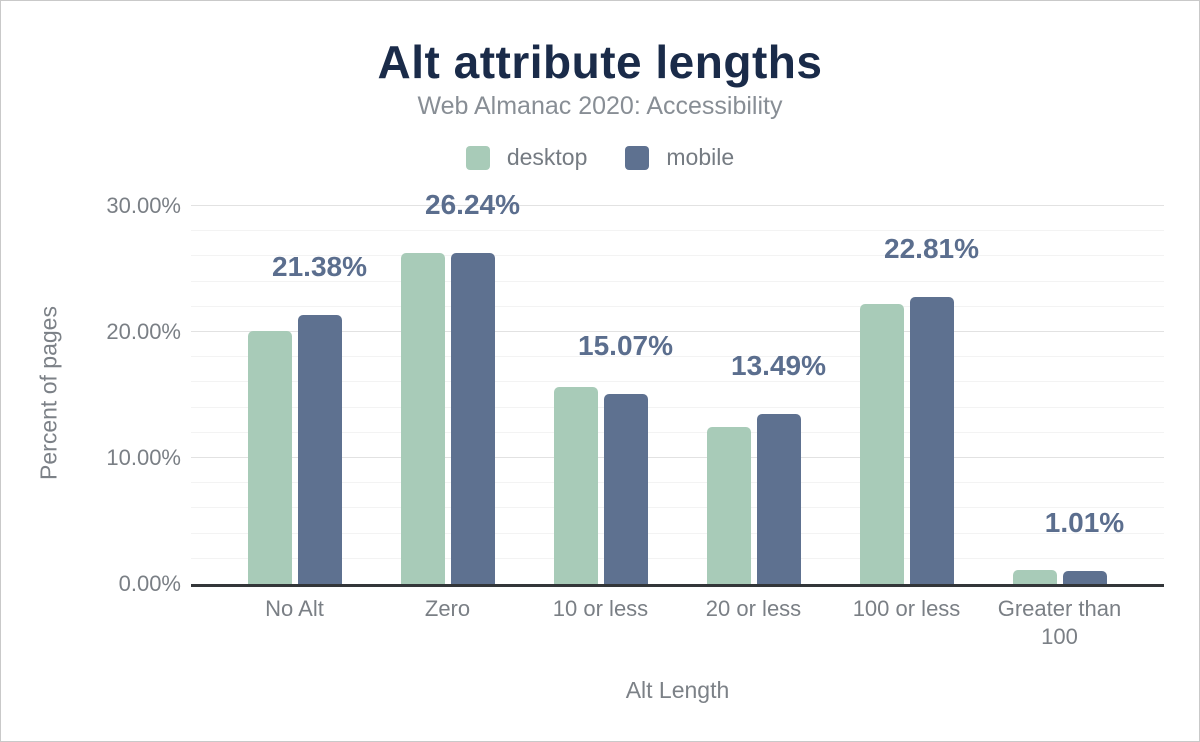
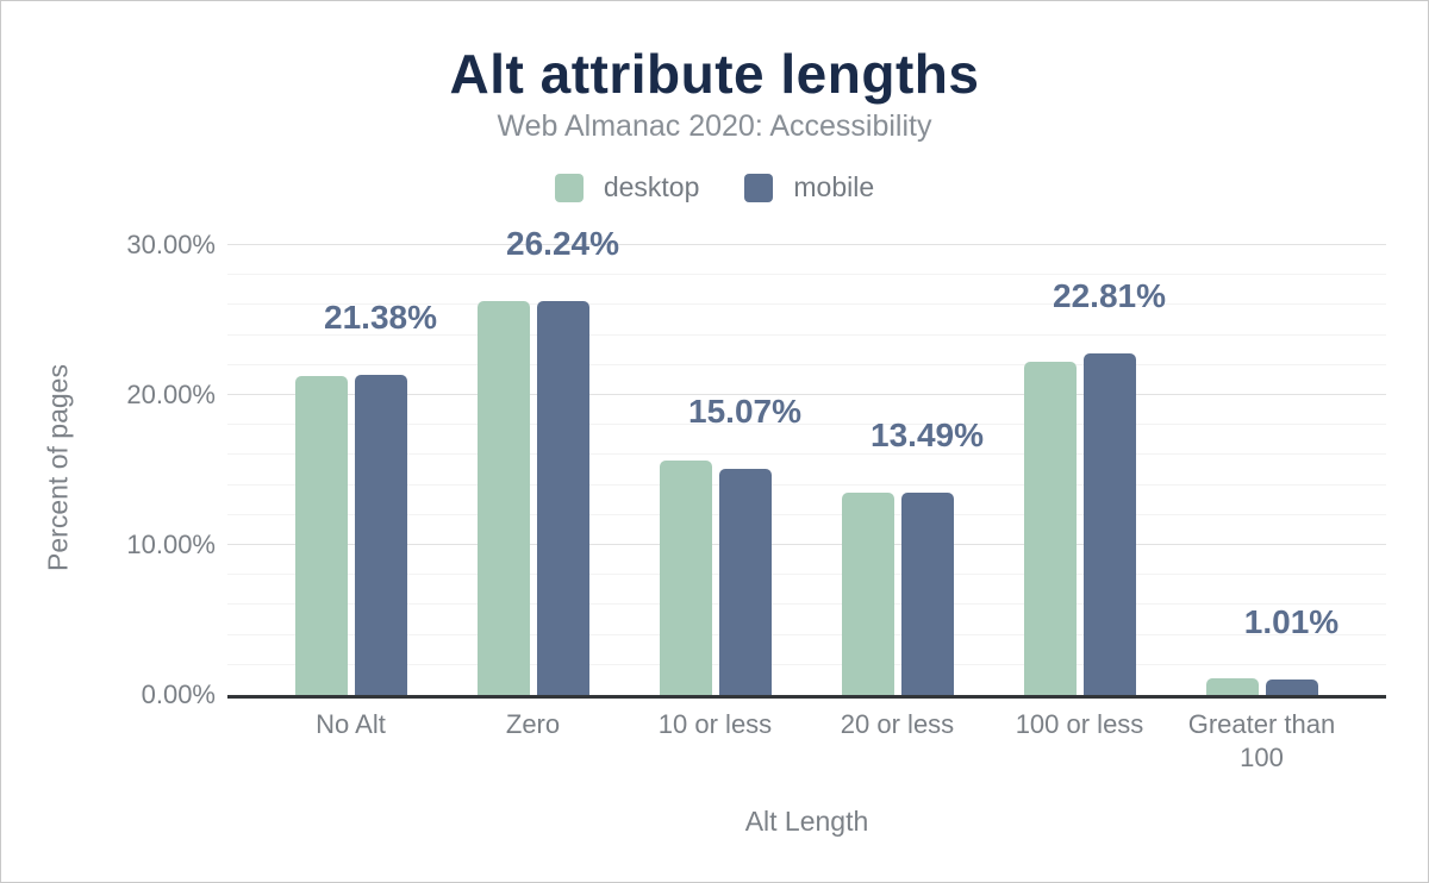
desktop/No Alt: 20.1% -> 21.3%
desktop/20 or less: 12.5% -> 13.5%
